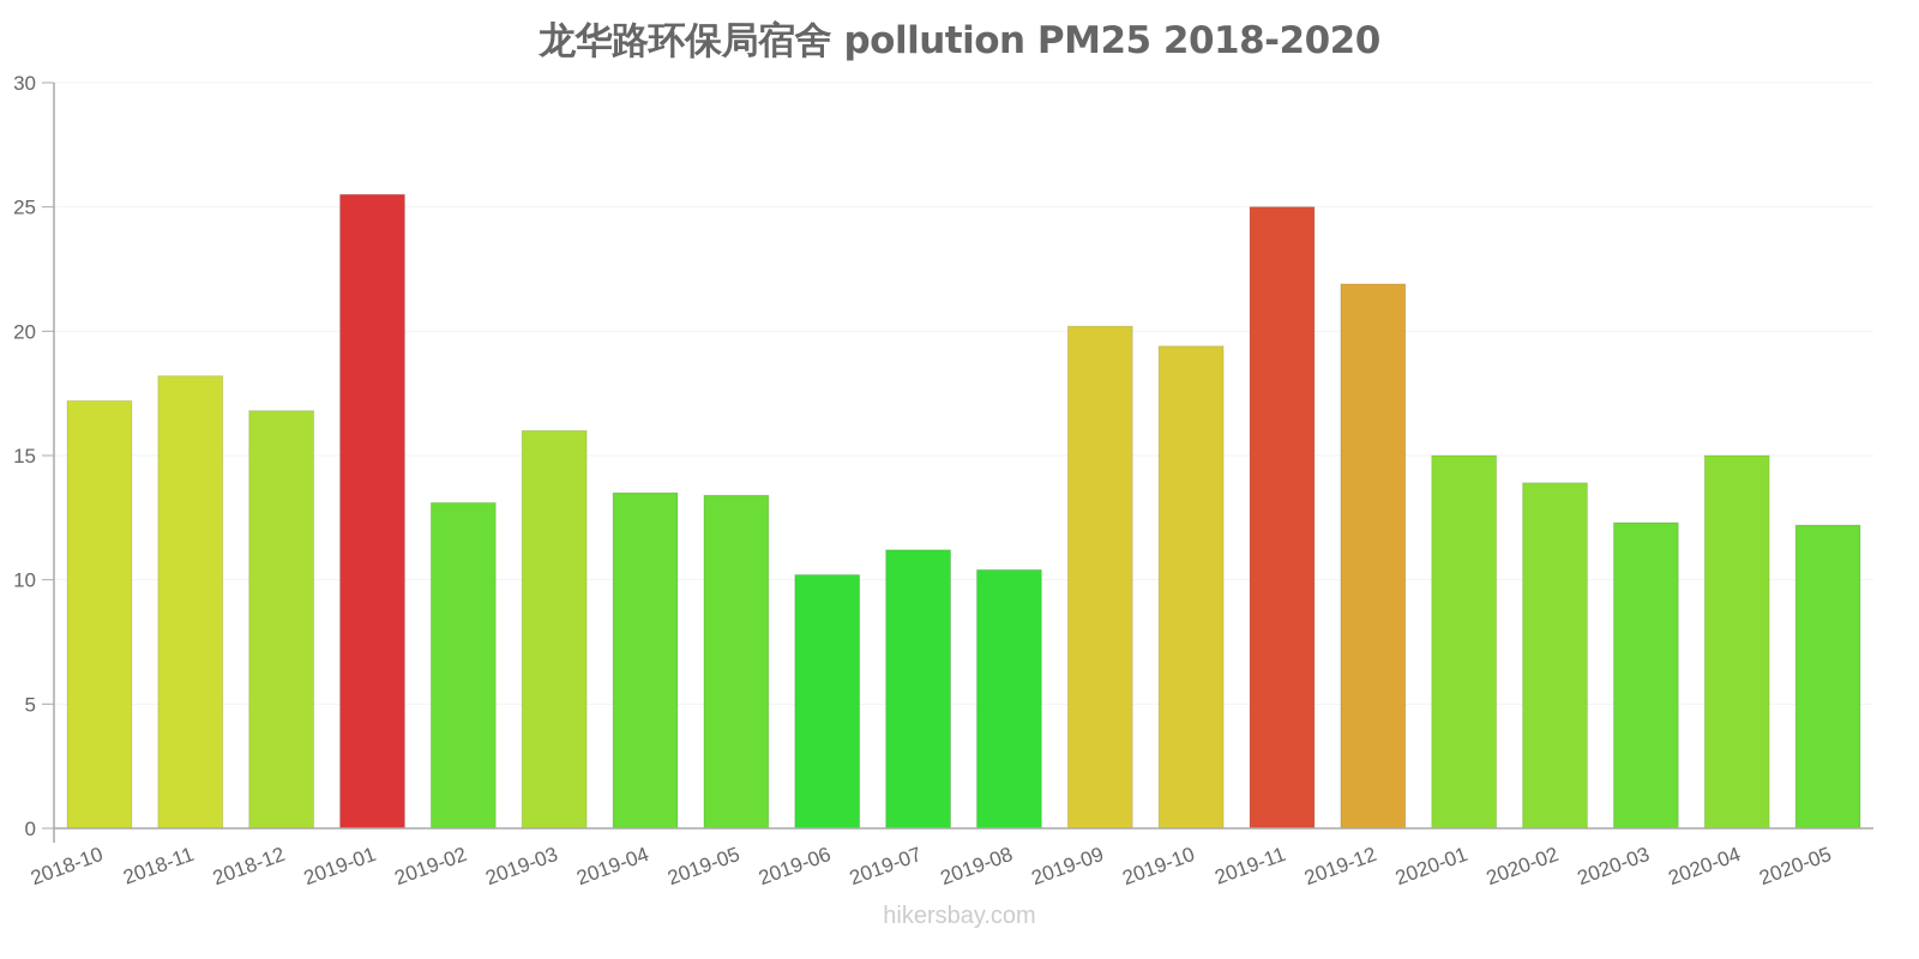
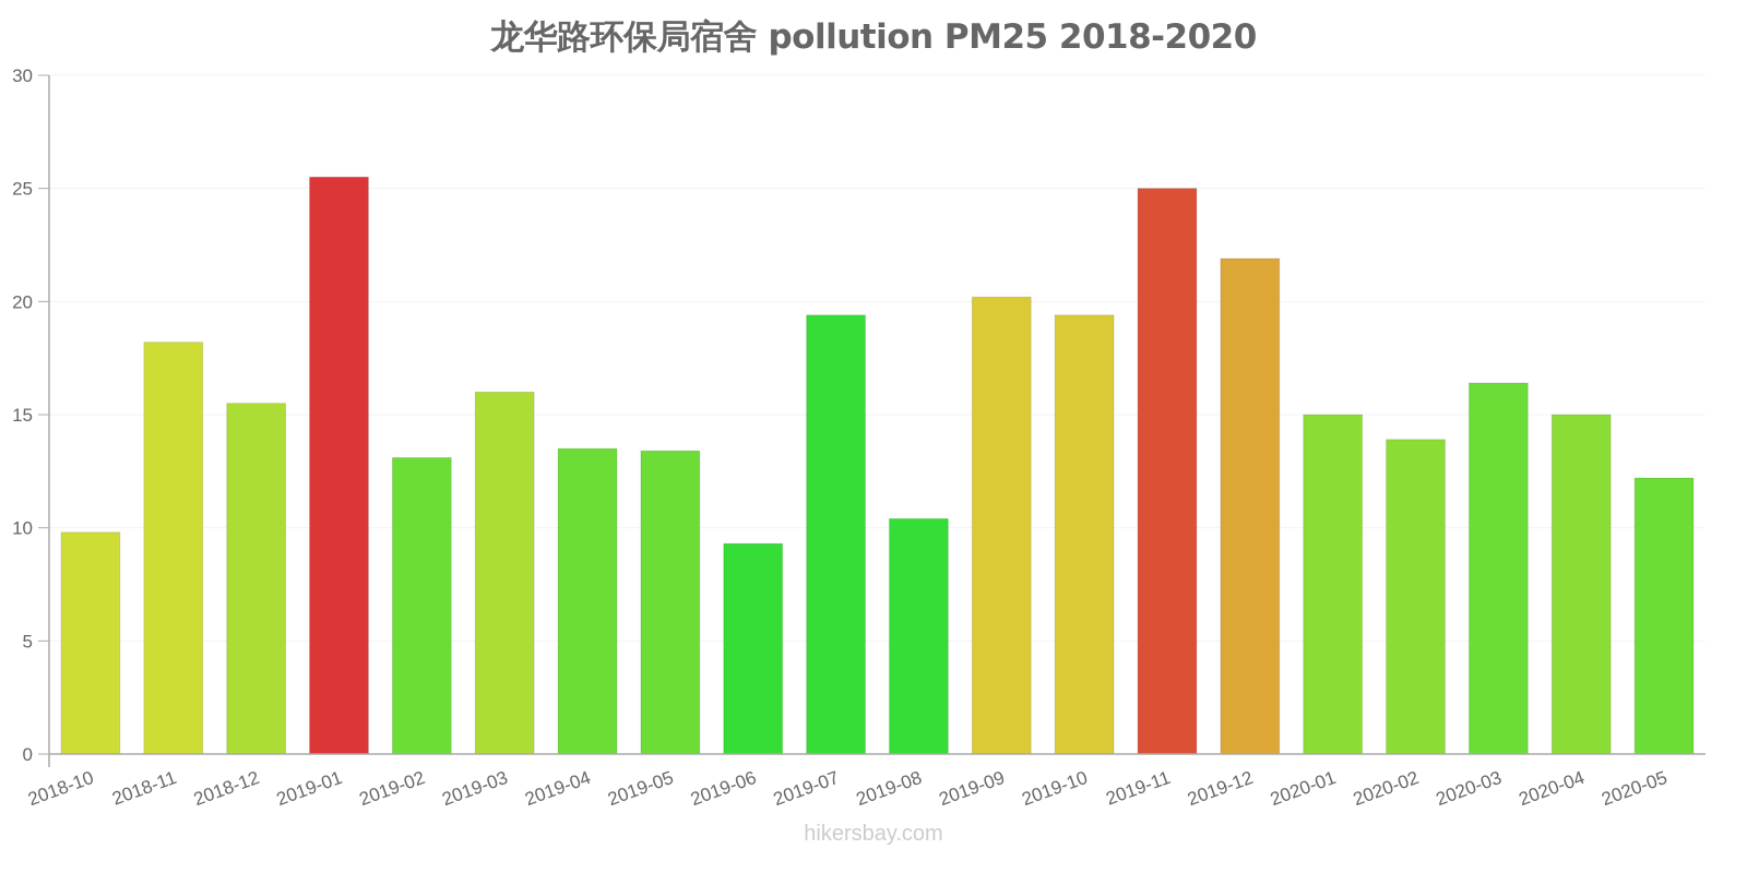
2018-10: 17.2 -> 9.8
2018-12: 16.8 -> 15.5
2019-06: 10.2 -> 9.3
2019-07: 11.2 -> 19.4
2020-03: 12.3 -> 16.4
